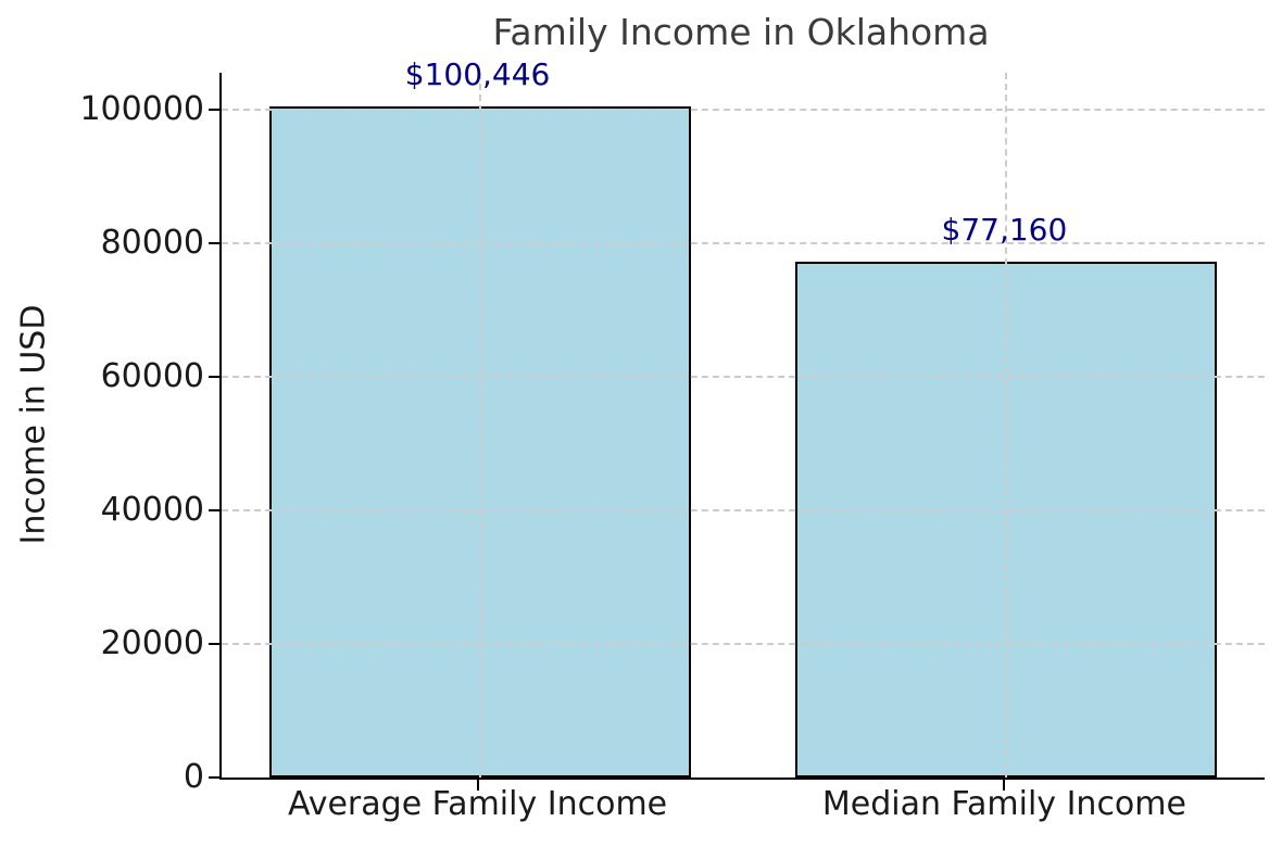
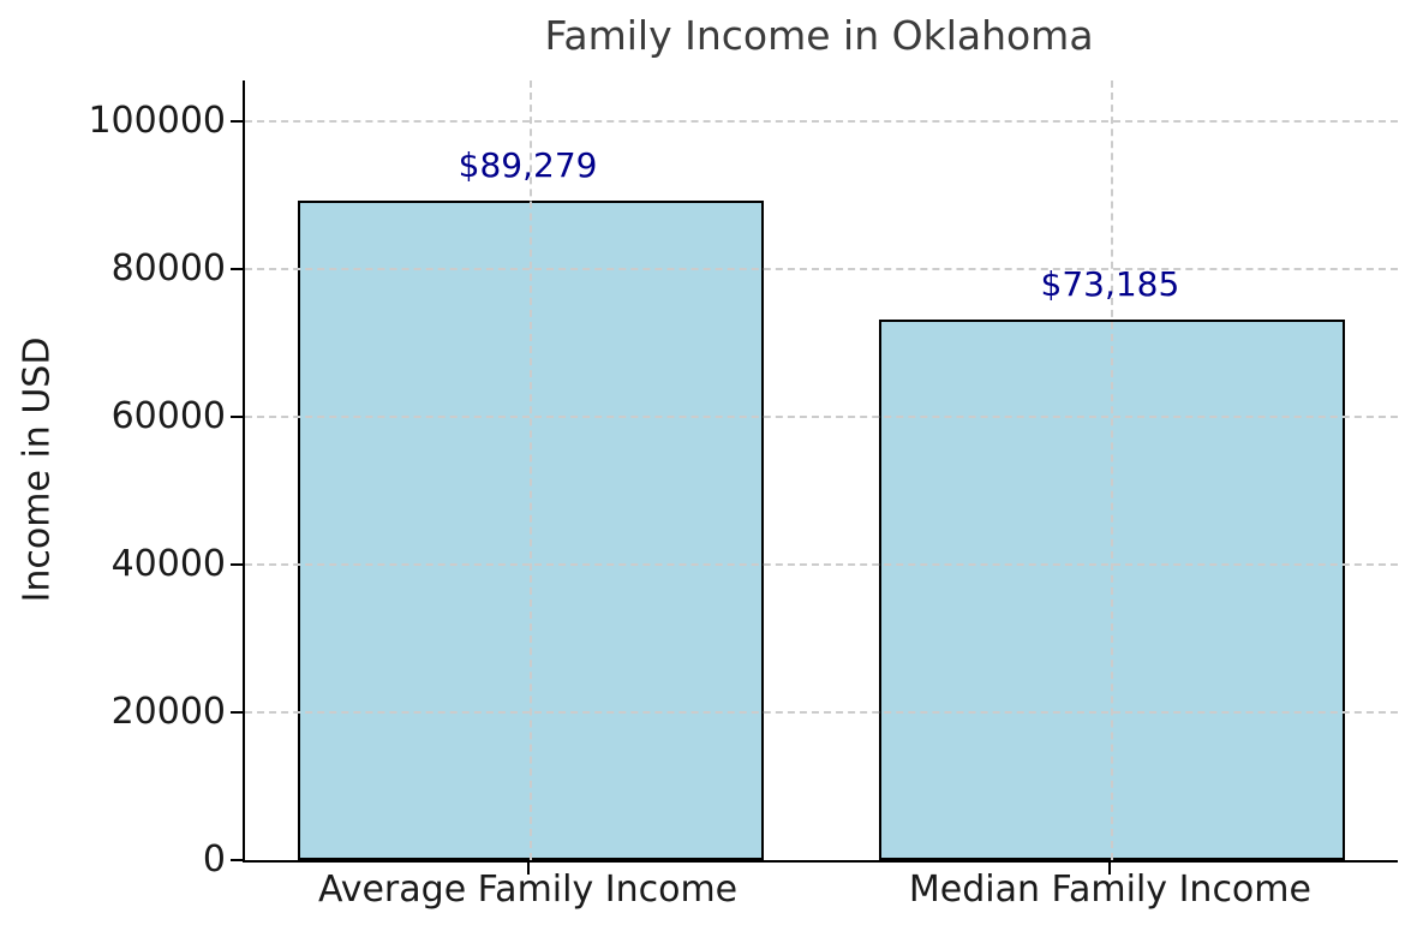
Average Family Income: $100,446 -> $89,279
Median Family Income: $77,160 -> $73,185
